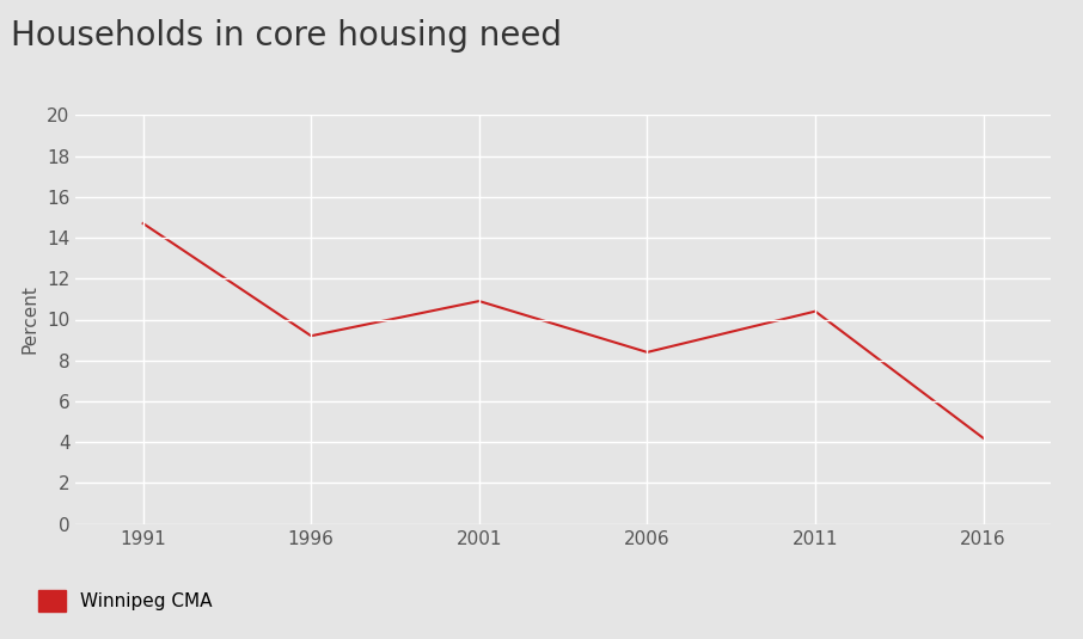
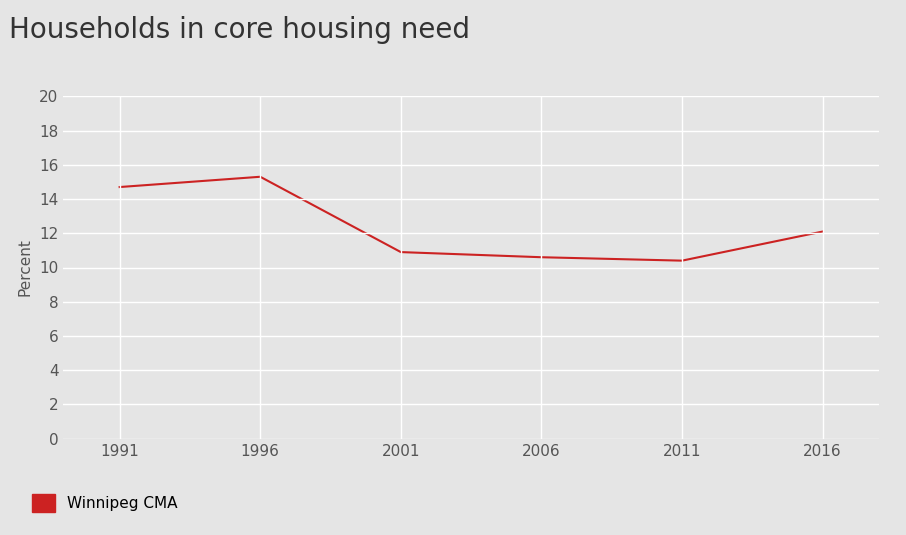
1996: 9.2 -> 15.3
2006: 8.4 -> 10.6
2016: 4.2 -> 12.1
